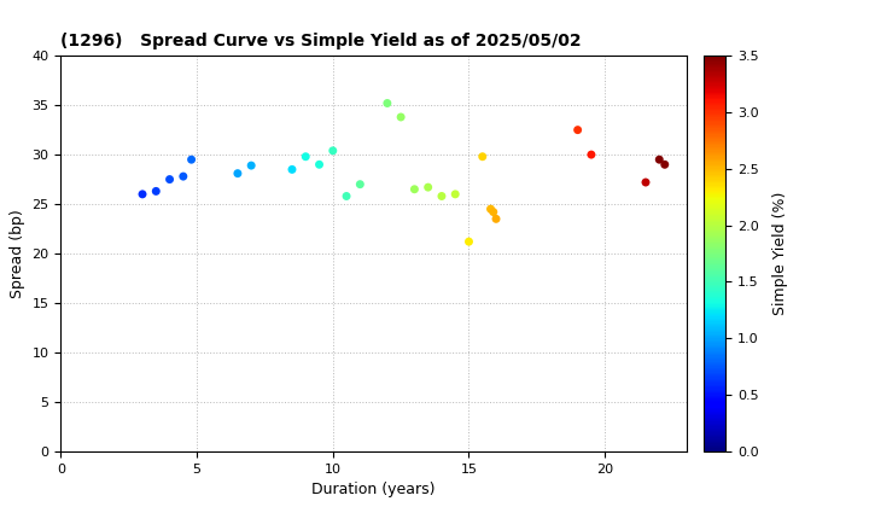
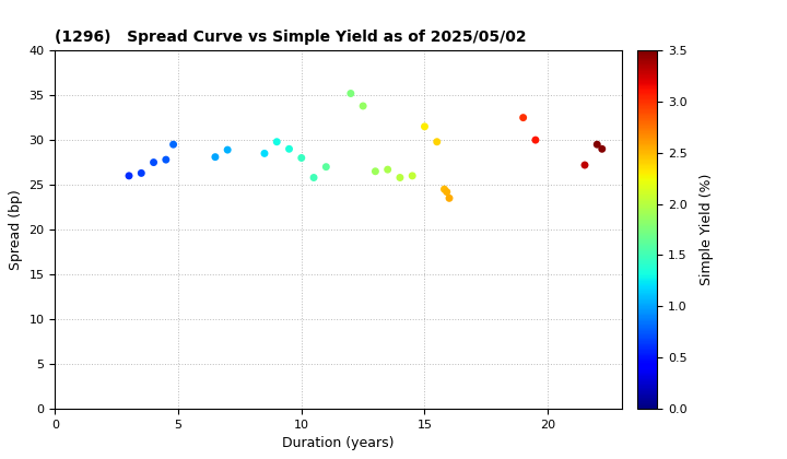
10: 30.4 -> 28.0
15: 21.2 -> 31.5
